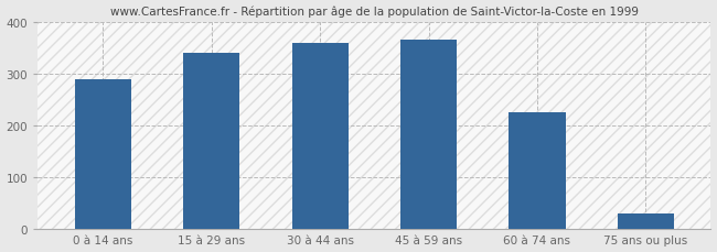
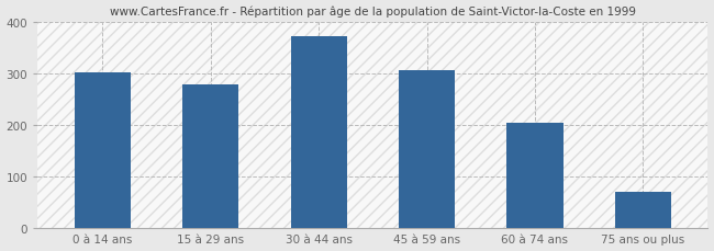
0 à 14 ans: 290 -> 302
15 à 29 ans: 340 -> 278
30 à 44 ans: 360 -> 372
45 à 59 ans: 365 -> 307
60 à 74 ans: 225 -> 204
75 ans ou plus: 30 -> 70
